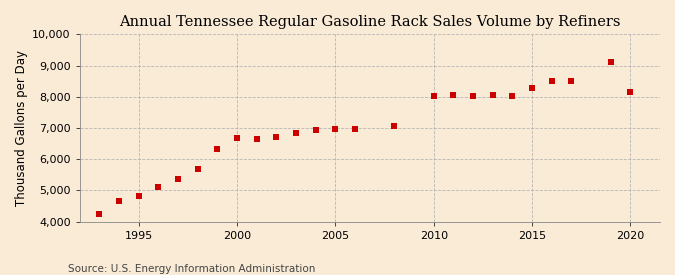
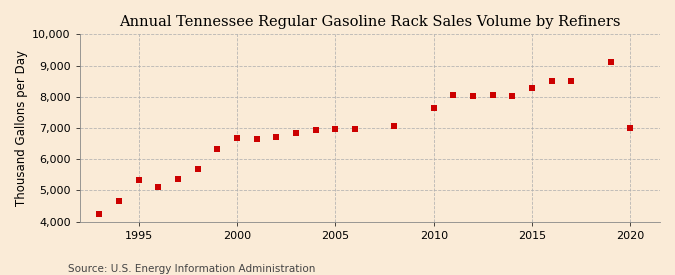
1995: 4,820 -> 5,350
2010: 8,010 -> 7,650
2020: 8,150 -> 7,000
